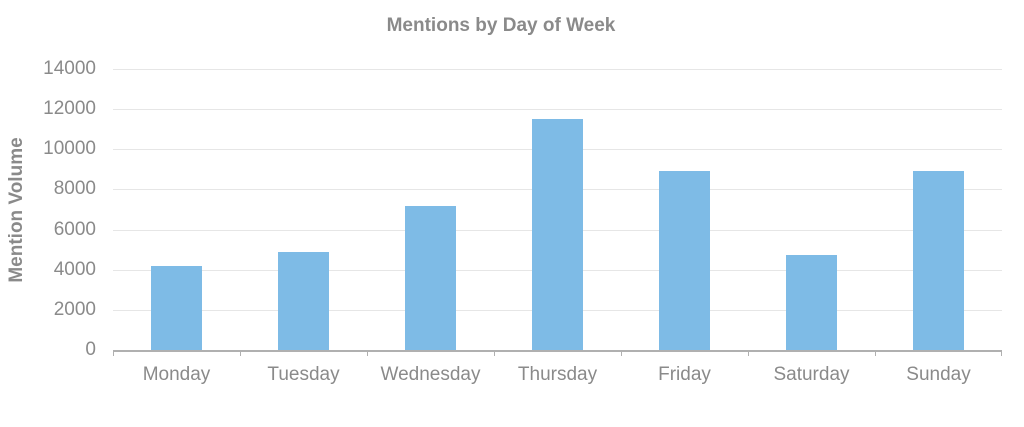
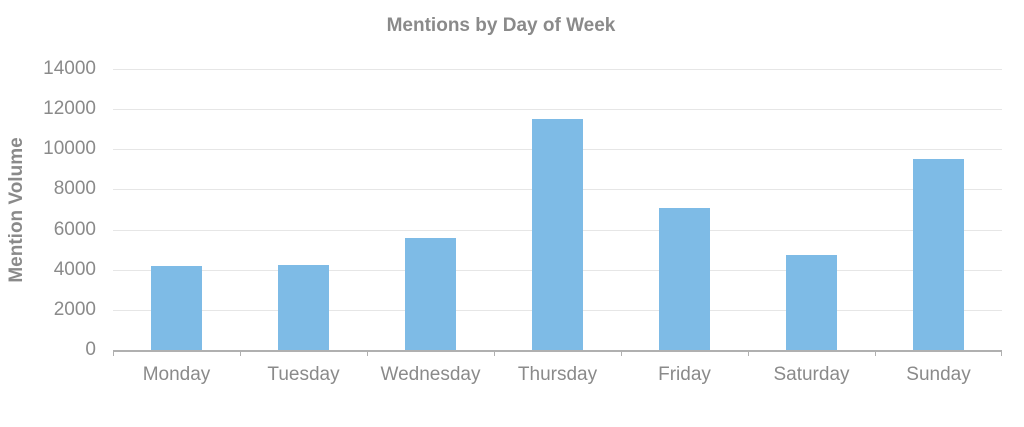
Tuesday: 4900 -> 4200
Wednesday: 7200 -> 5600
Friday: 8900 -> 7100
Sunday: 8900 -> 9500
